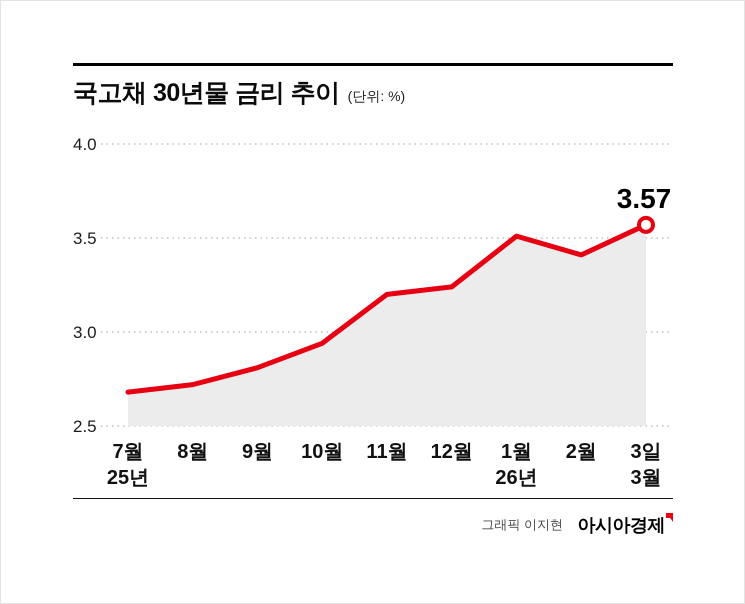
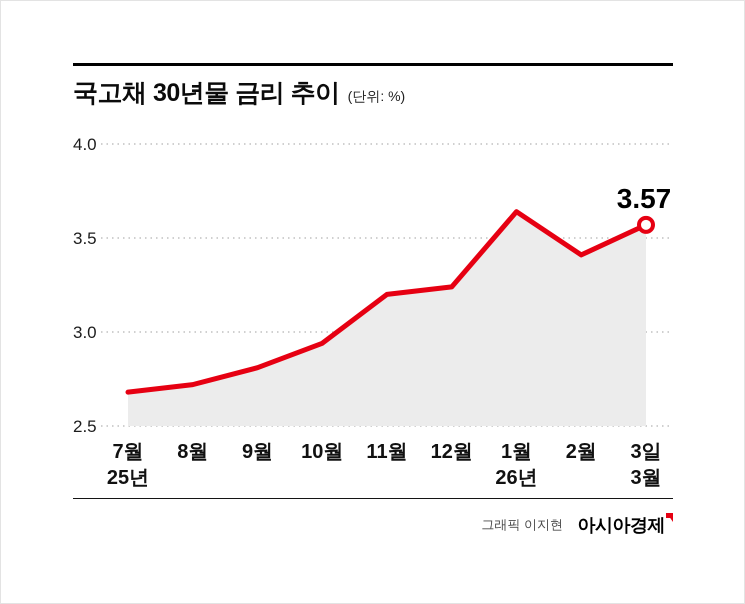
1월: 3.51 -> 3.64
